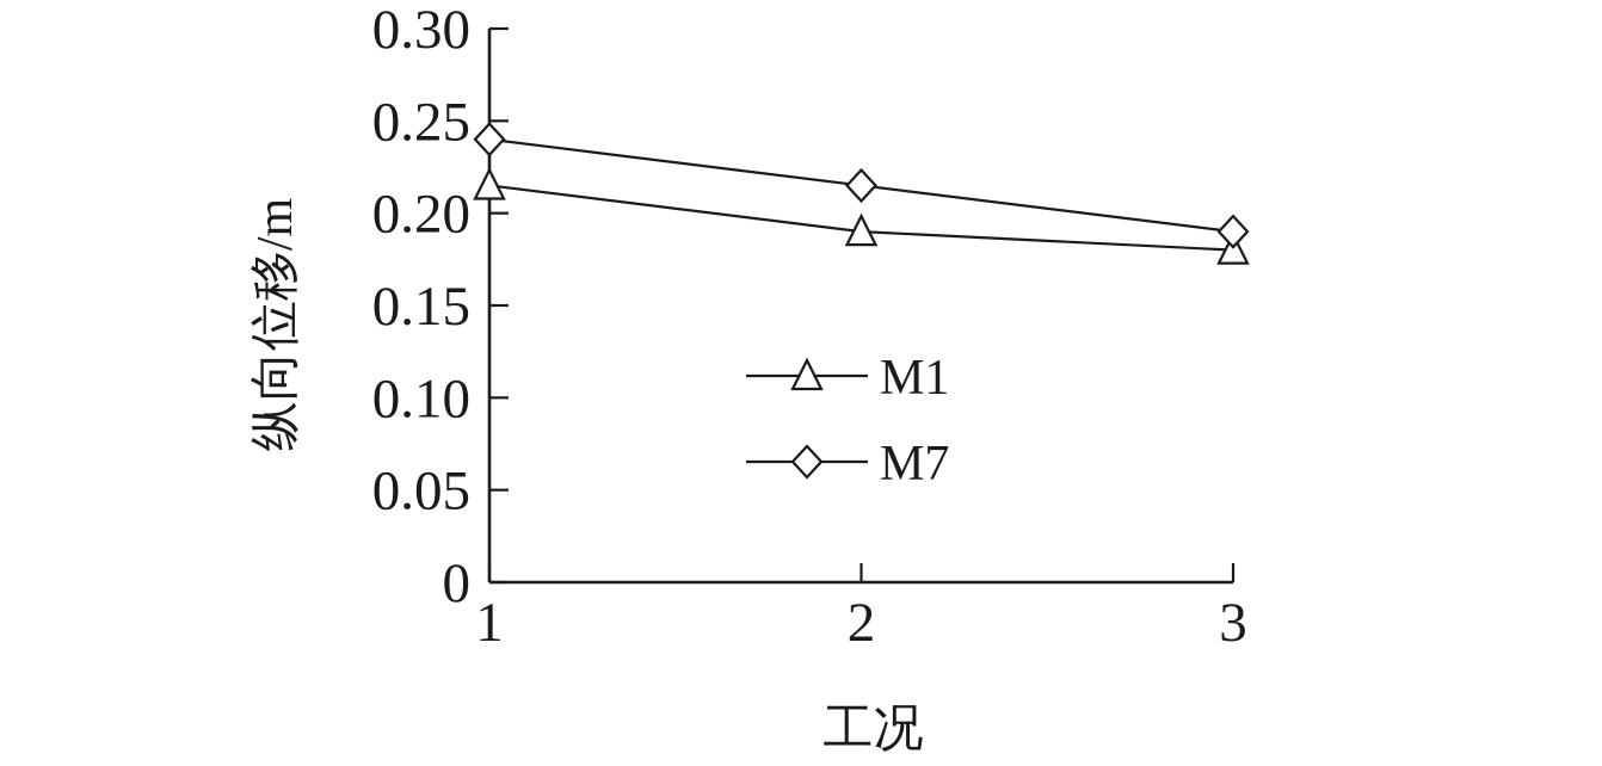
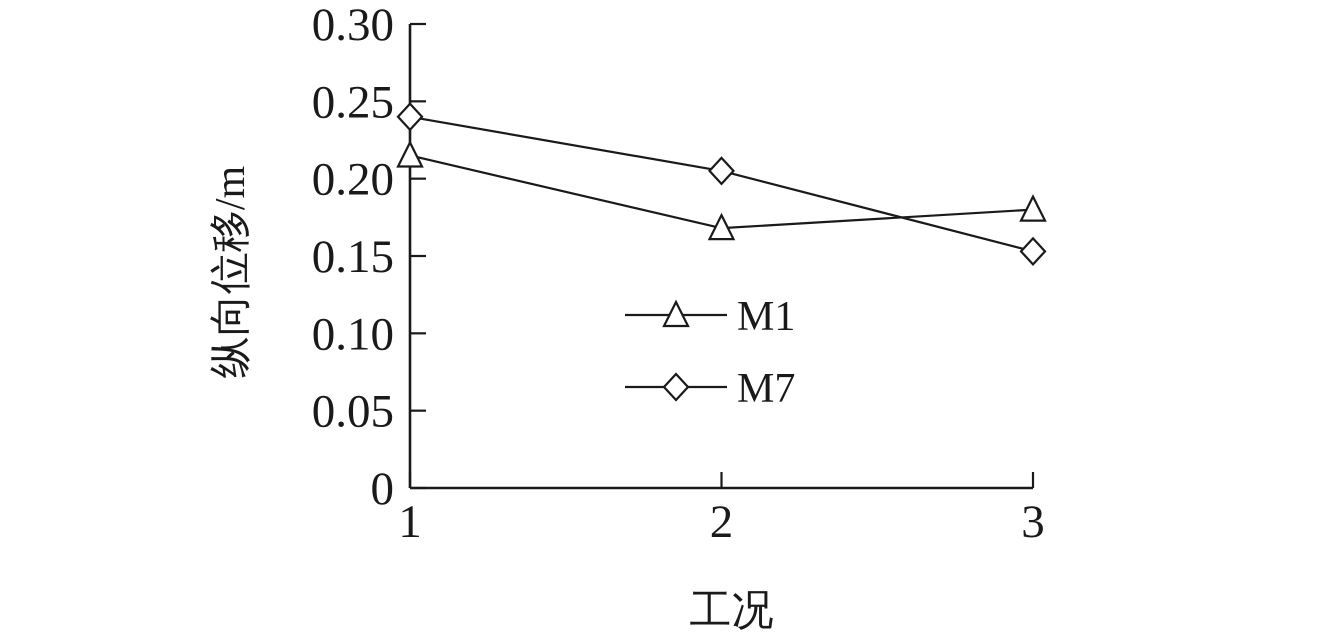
M1/2: 0.190 -> 0.168
M7/2: 0.215 -> 0.205
M7/3: 0.190 -> 0.153
